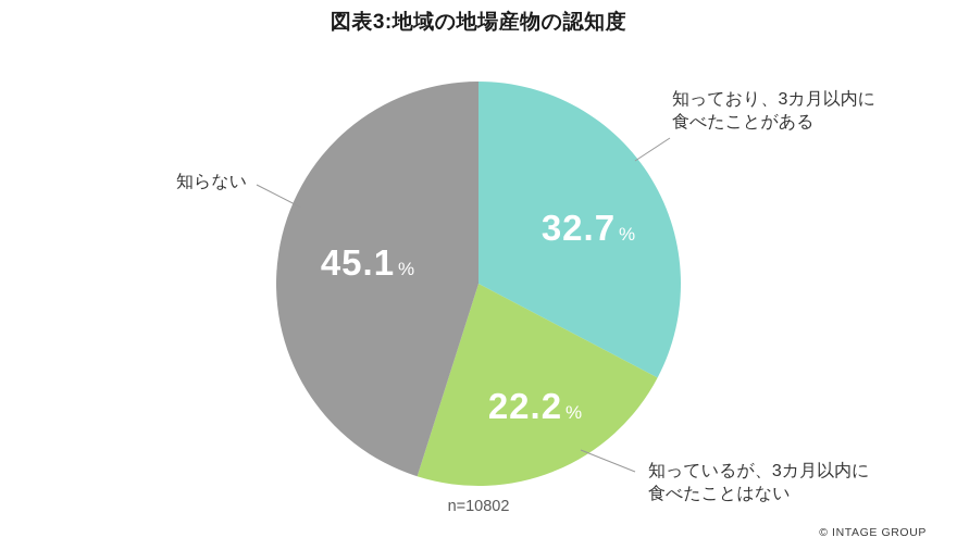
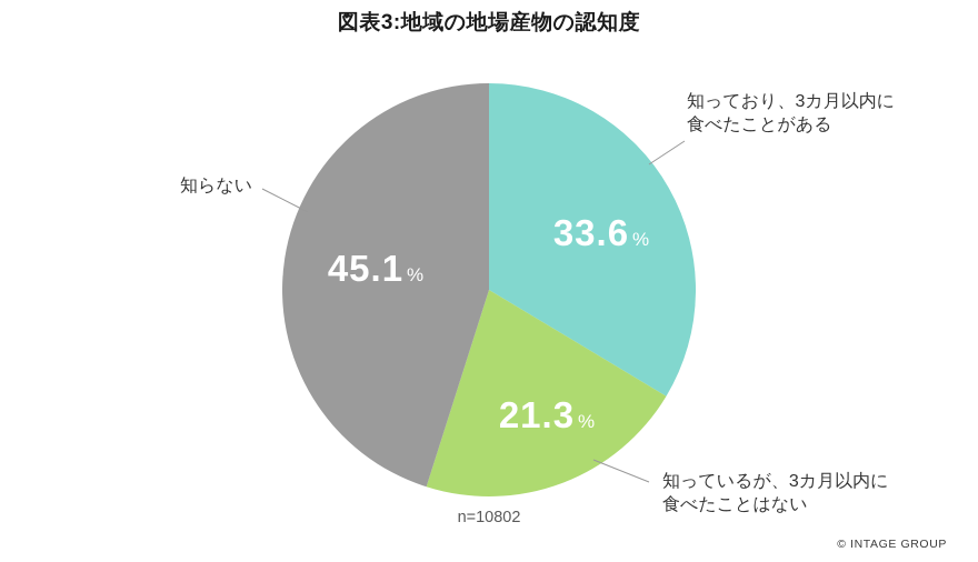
知っており、3カ月以内に食べたことがある: 32.7 -> 33.6
知っているが、3カ月以内に食べたことはない: 22.2 -> 21.3
